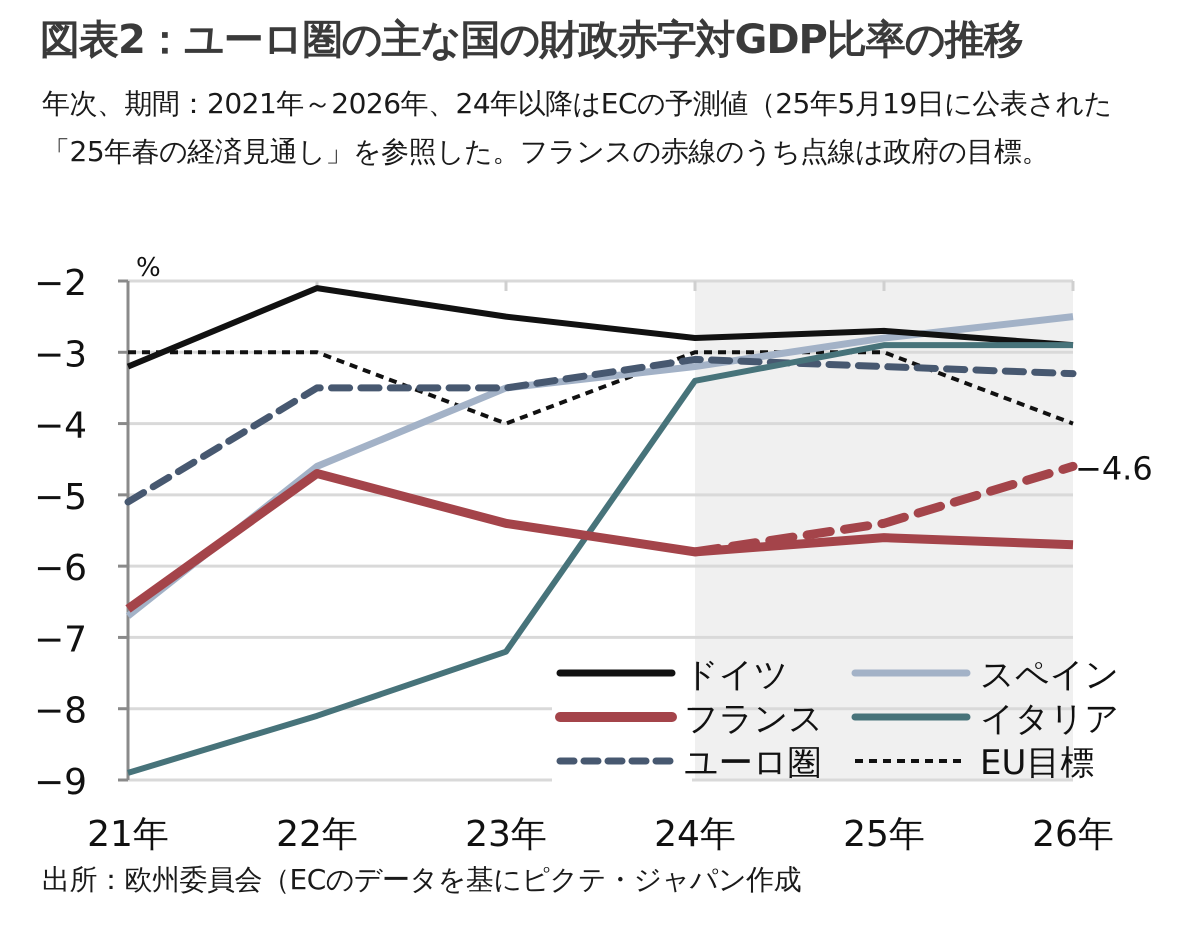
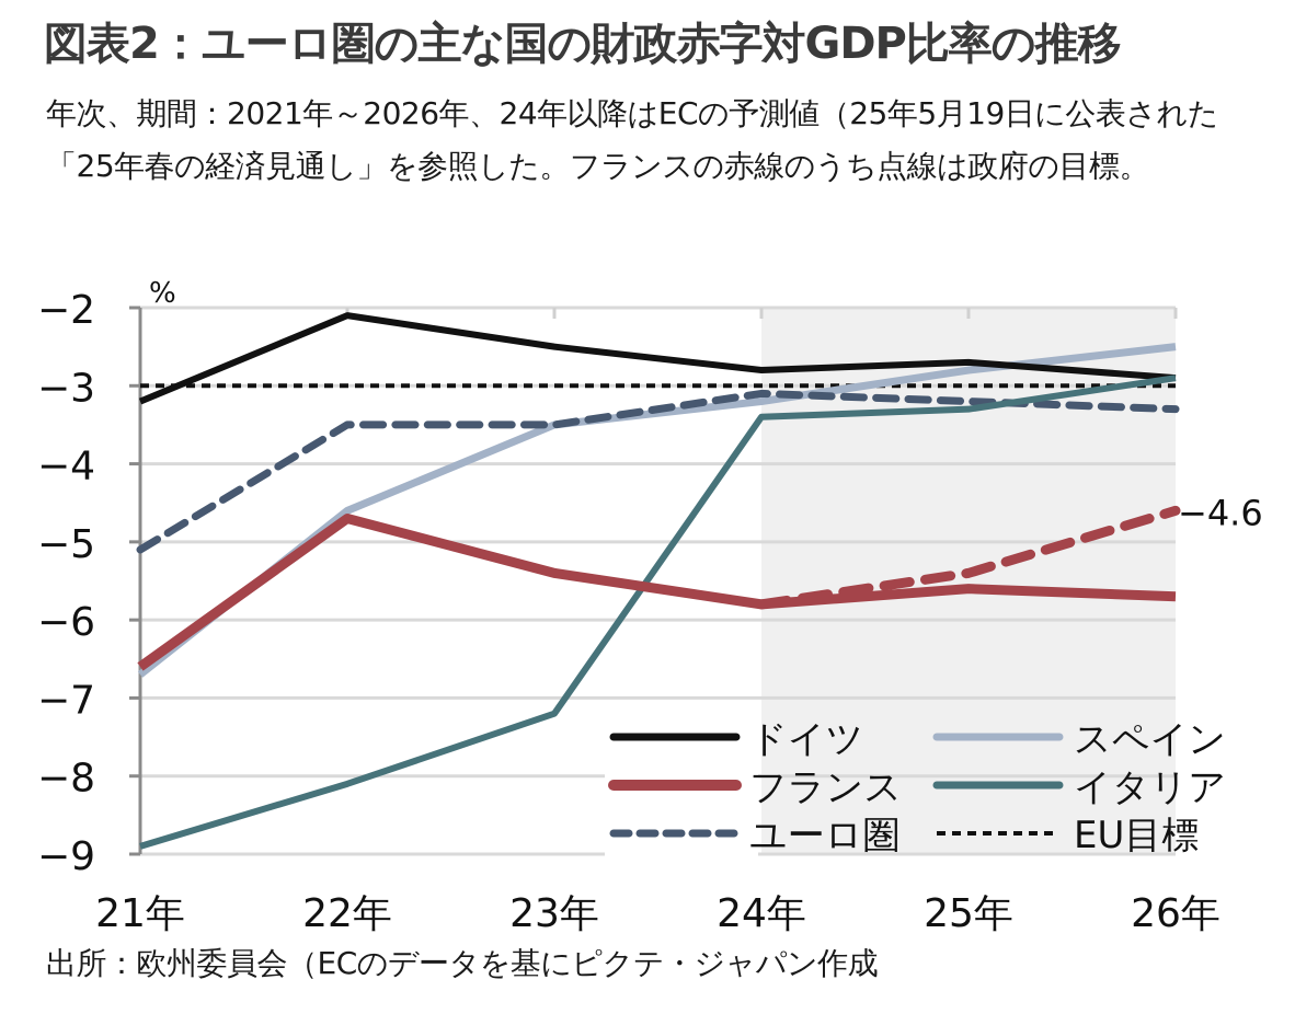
EU目標/23年: -4 -> -3
イタリア/25年: -2.9 -> -3.3
EU目標/26年: -4 -> -3
